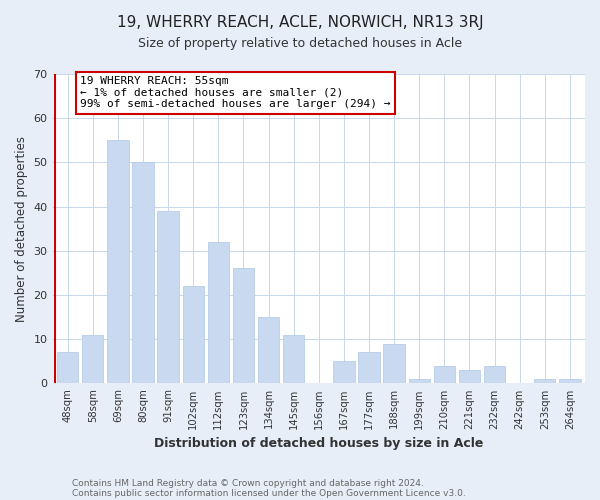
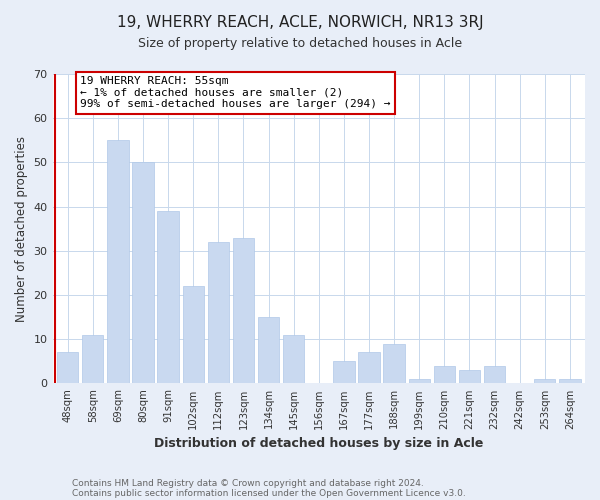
123sqm: 26 -> 33
